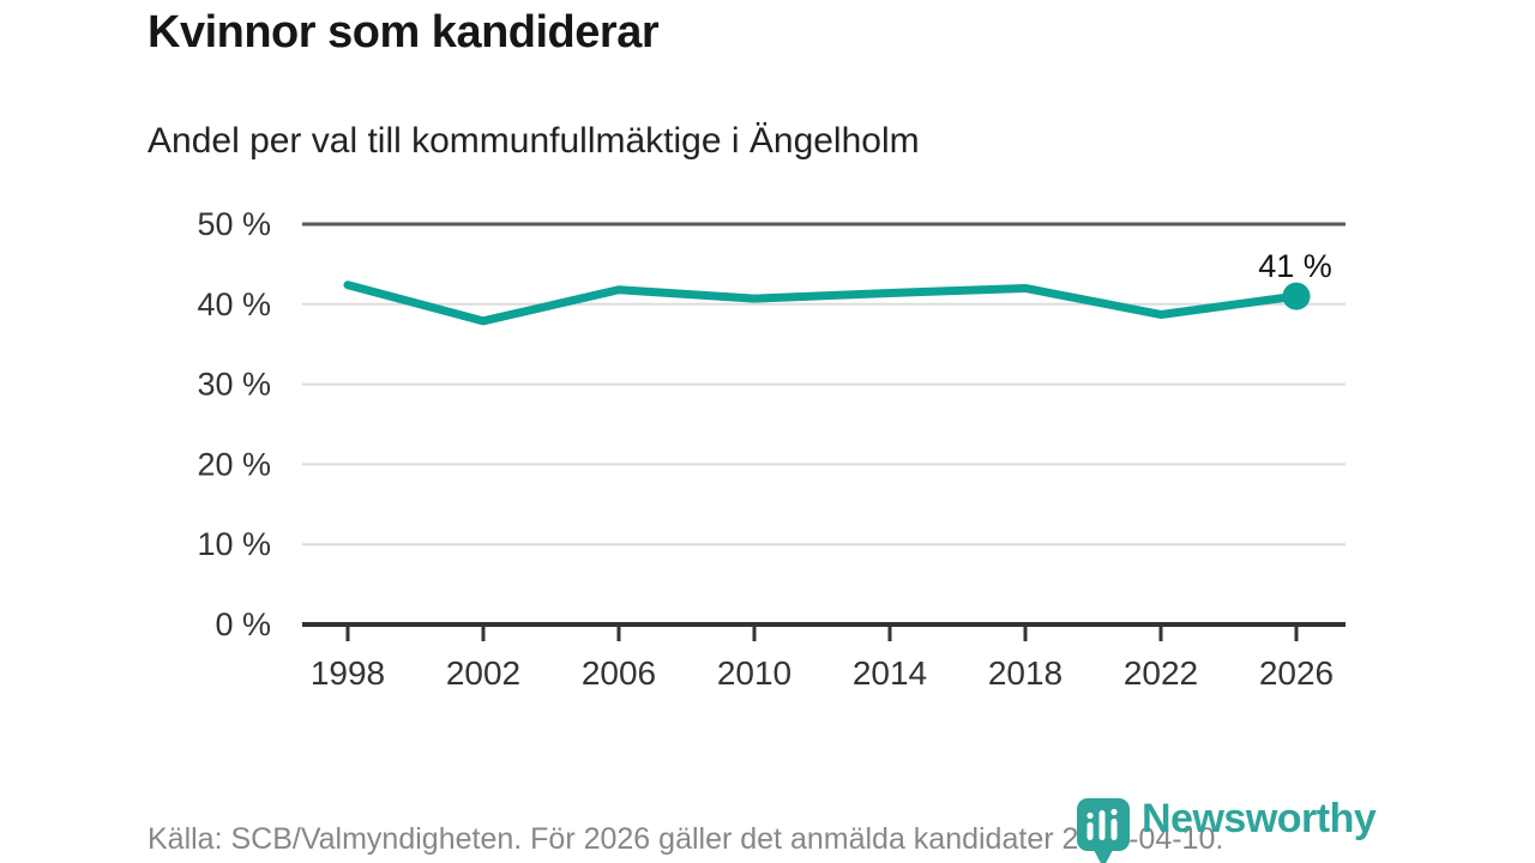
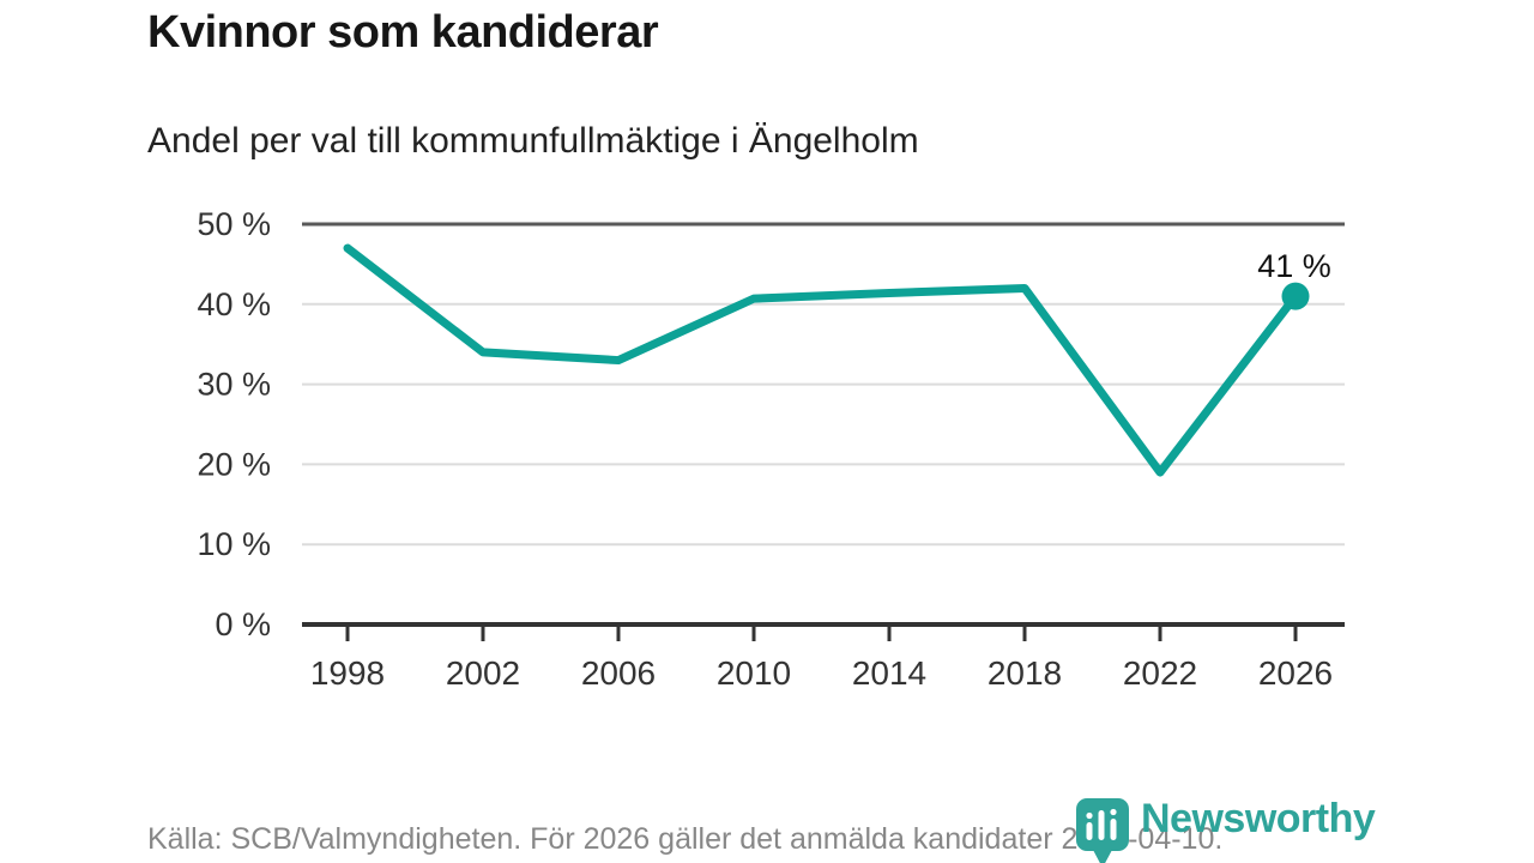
1998: 42% -> 47%
2002: 38% -> 34%
2006: 42% -> 33%
2022: 39% -> 19%
